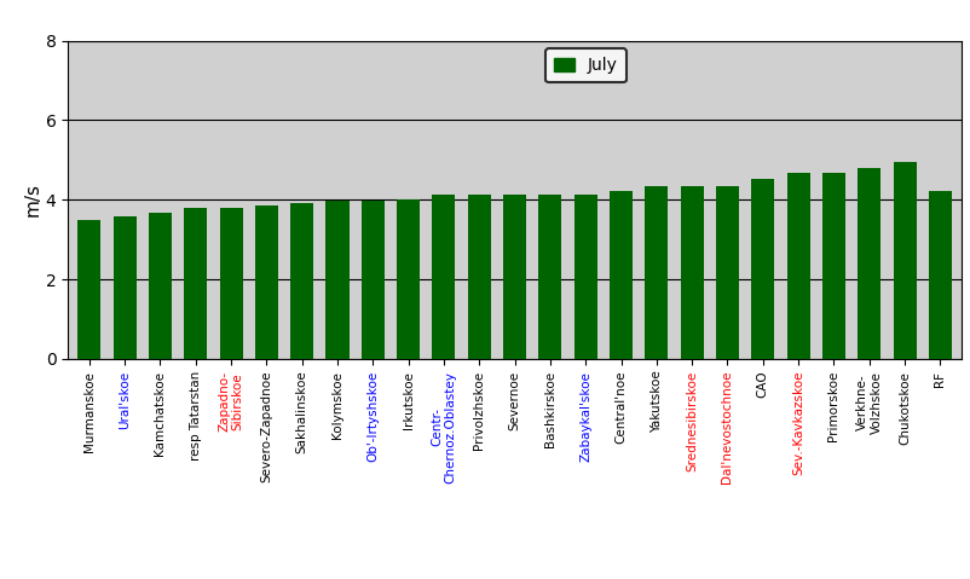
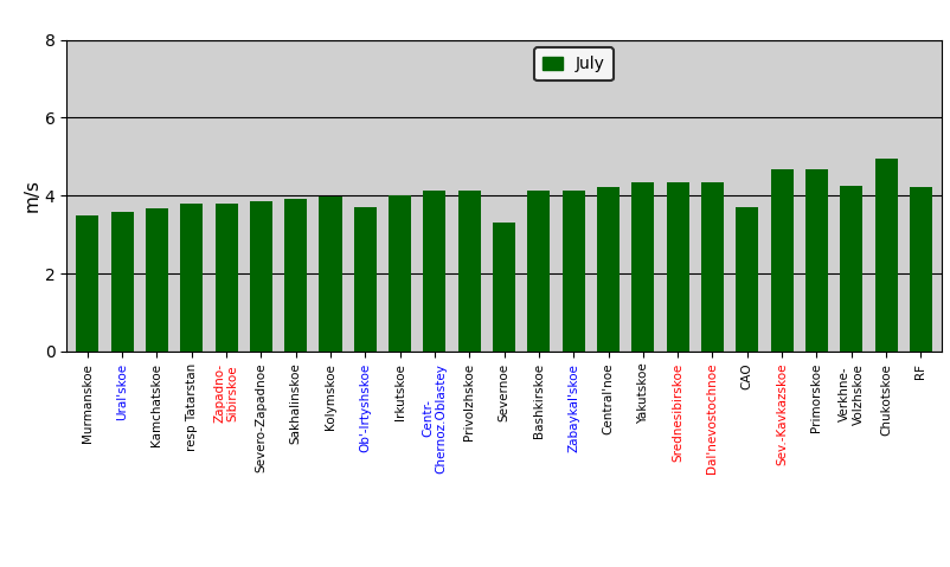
Ob'-Irtyshskoe: 3.98 -> 3.70
Severnoe: 4.12 -> 3.30
CAO: 4.52 -> 3.70
Verkhne- Volzhskoe: 4.80 -> 4.25
